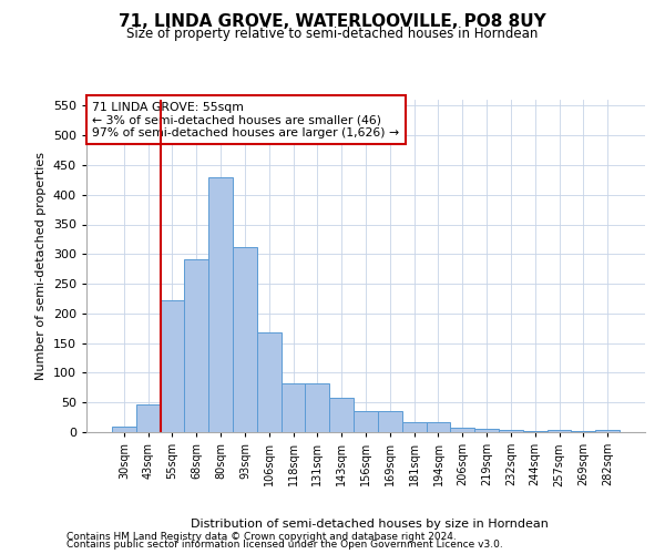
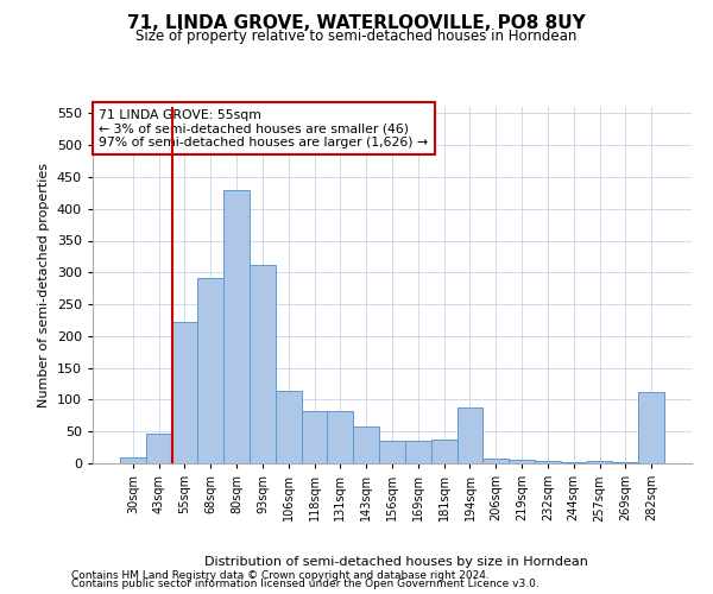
106sqm: 168 -> 114
181sqm: 16 -> 38
194sqm: 16 -> 88
282sqm: 4 -> 112
